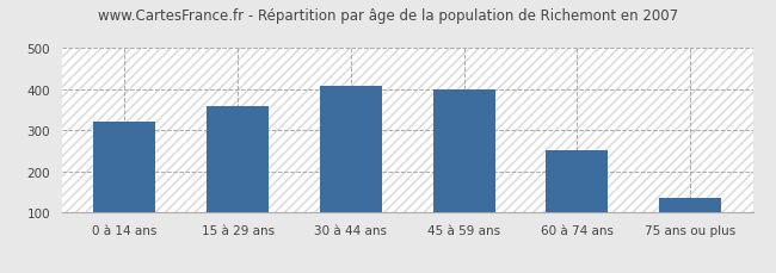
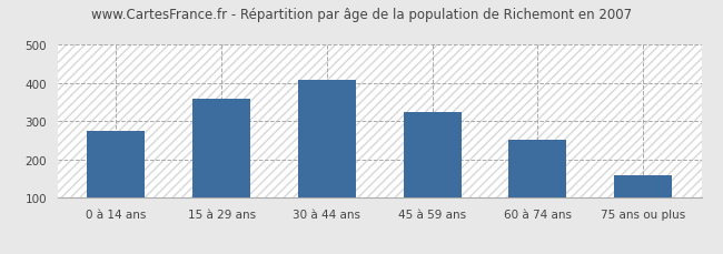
0 à 14 ans: 322 -> 275
45 à 59 ans: 401 -> 325
75 ans ou plus: 135 -> 160
